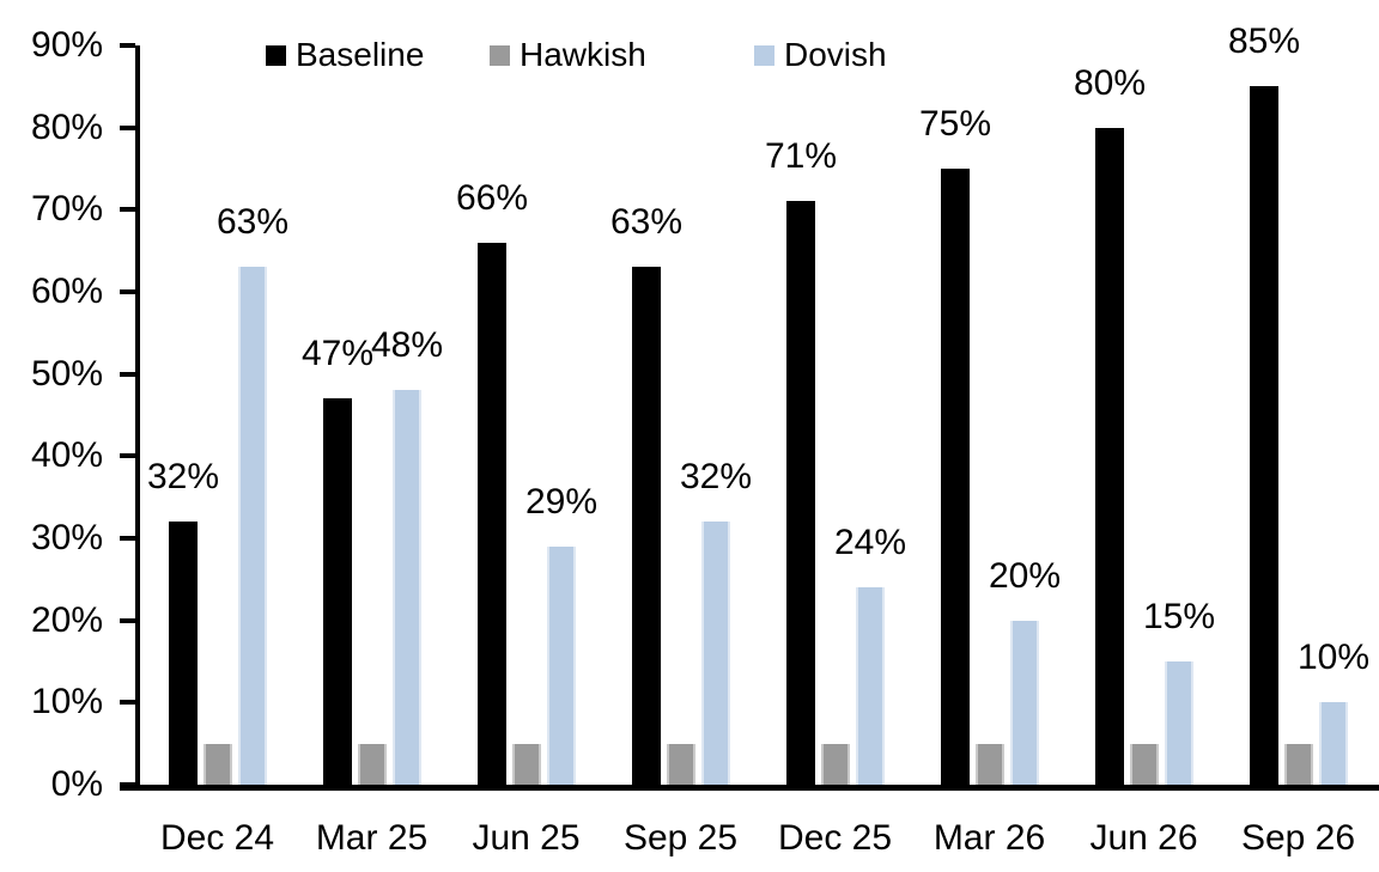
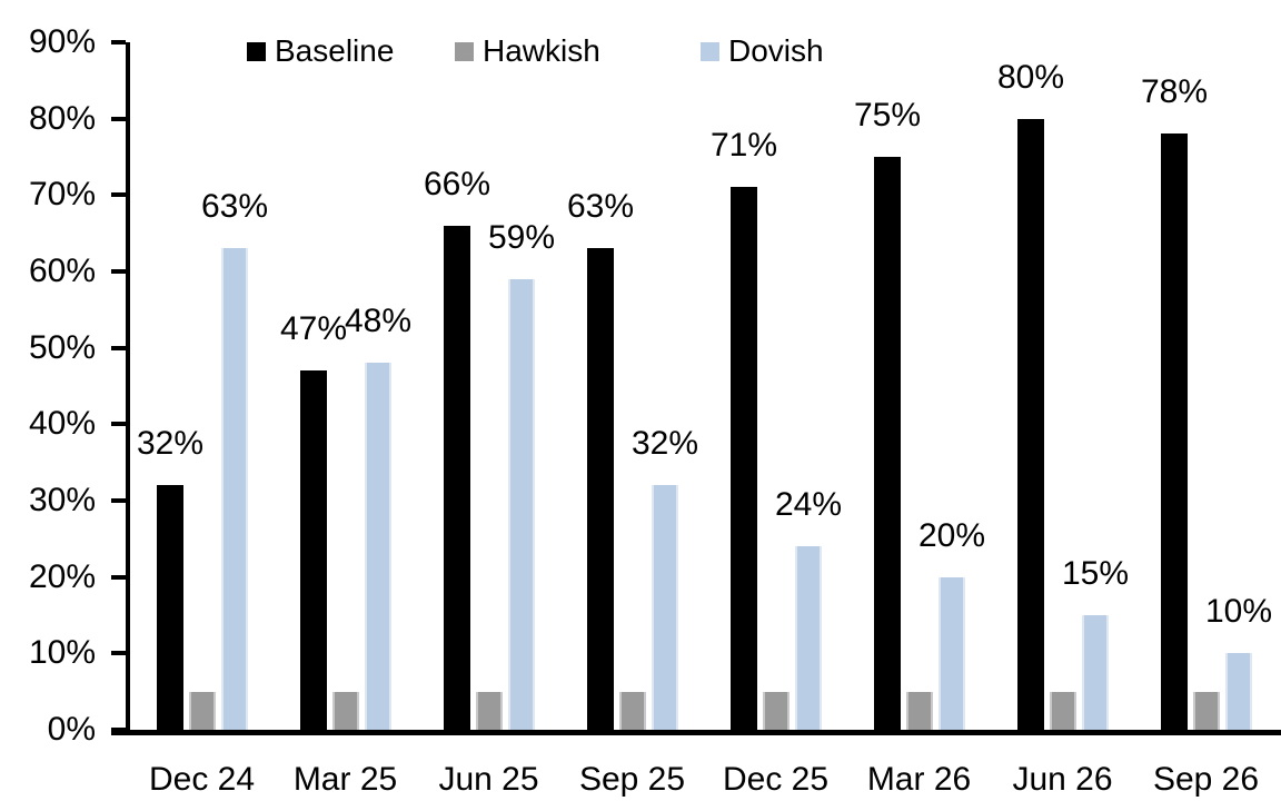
Dovish/Jun 25: 29% -> 59%
Baseline/Sep 26: 85% -> 78%
